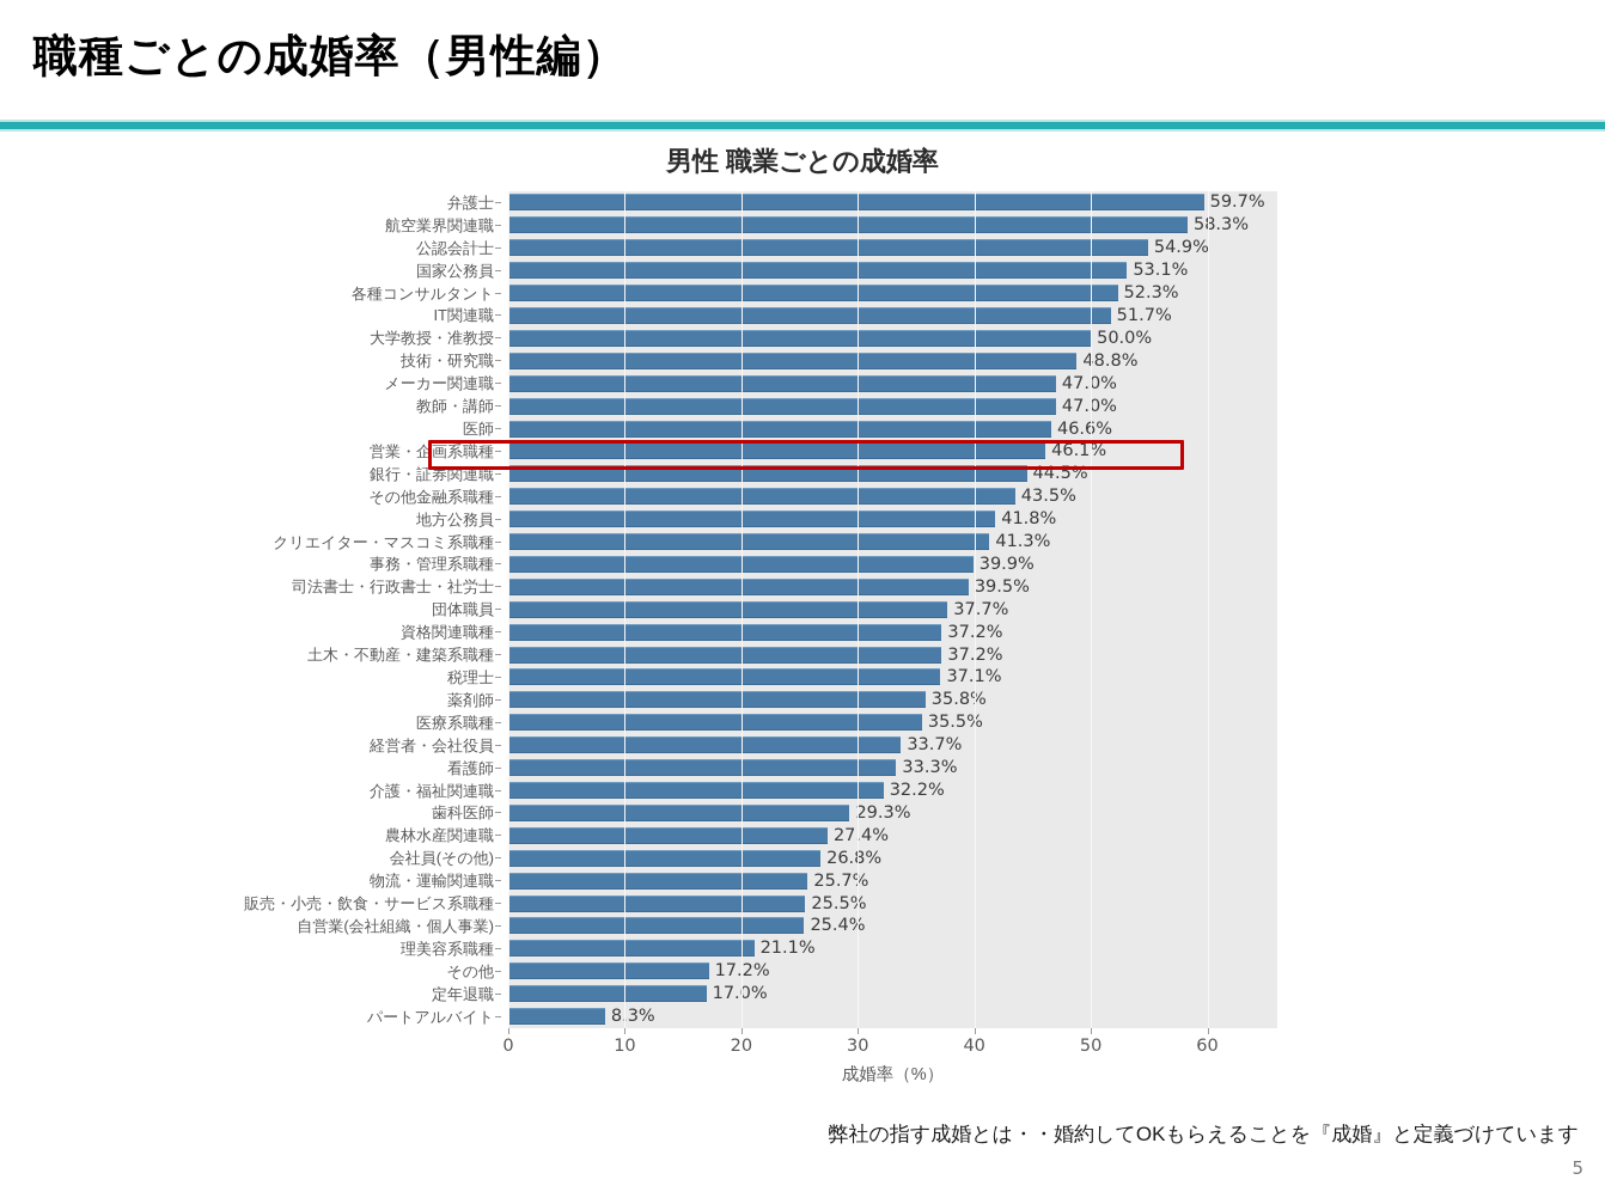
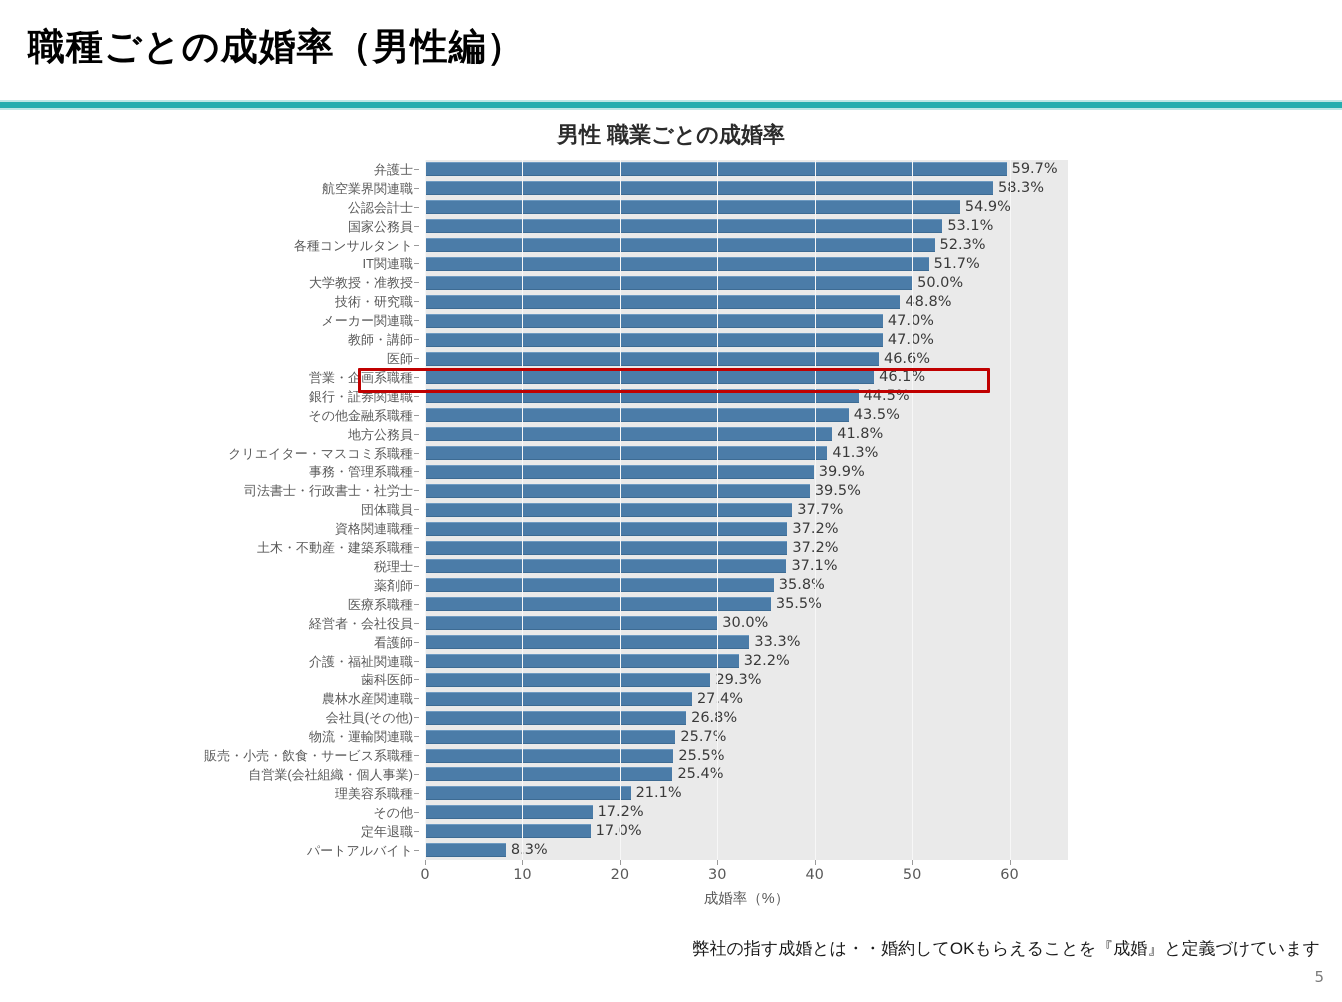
経営者・会社役員: 33.7% -> 30.0%
